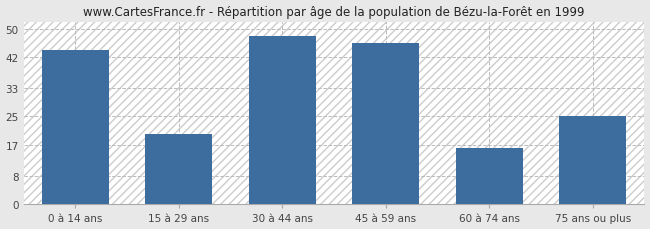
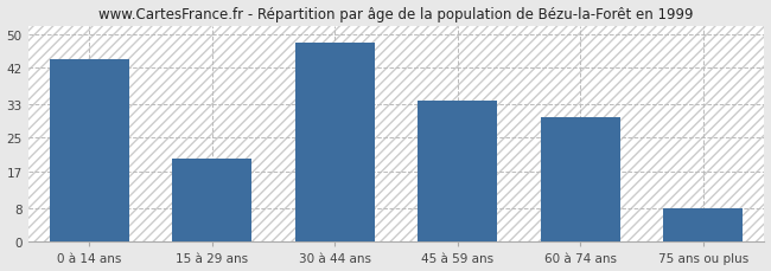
45 à 59 ans: 46 -> 34
60 à 74 ans: 16 -> 30
75 ans ou plus: 25 -> 8
